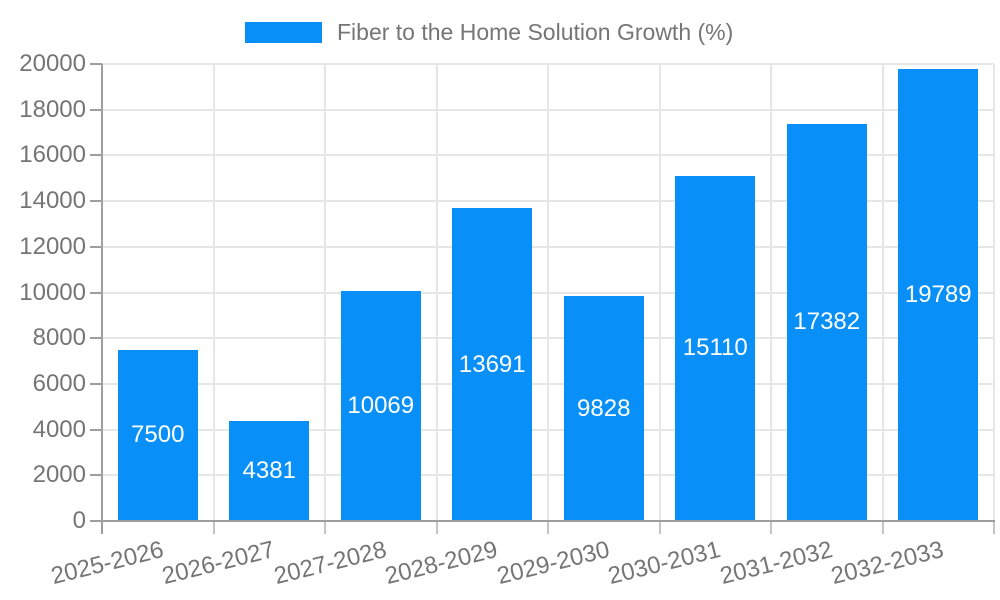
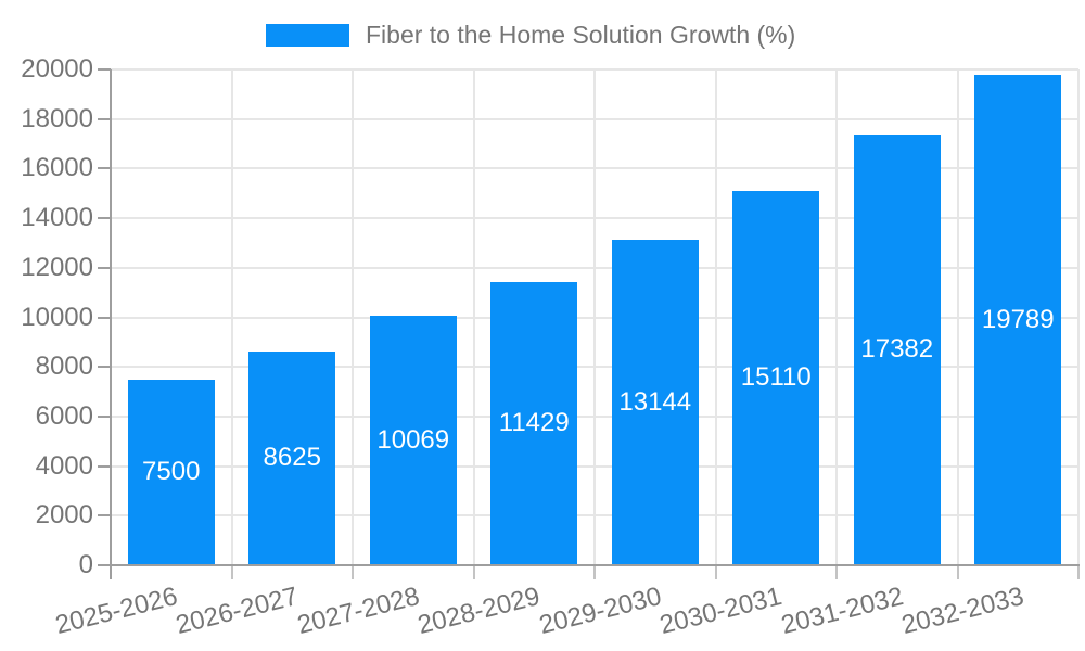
2026-2027: 4381 -> 8625
2028-2029: 13691 -> 11429
2029-2030: 9828 -> 13144
